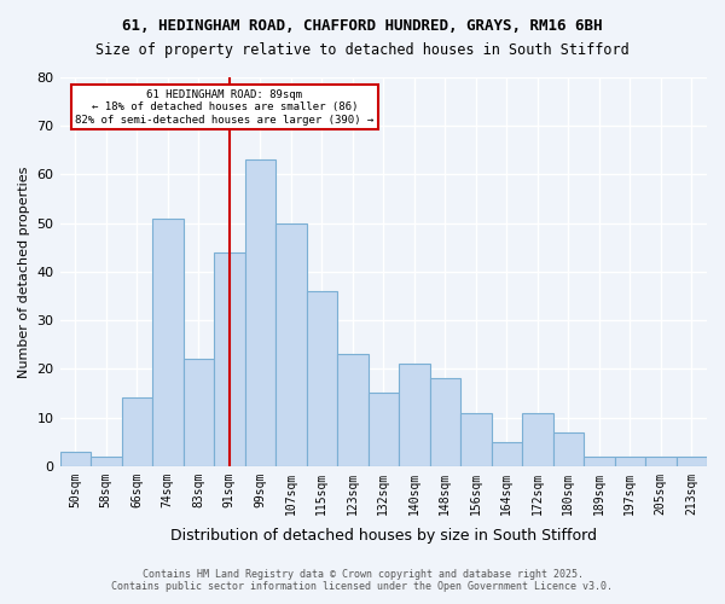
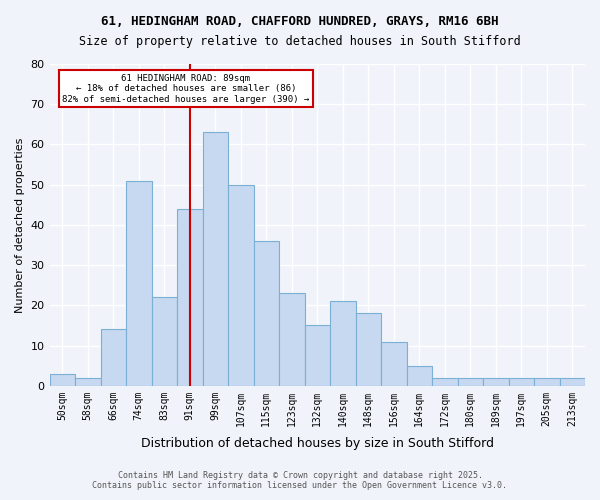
172sqm: 11 -> 2
180sqm: 7 -> 2
